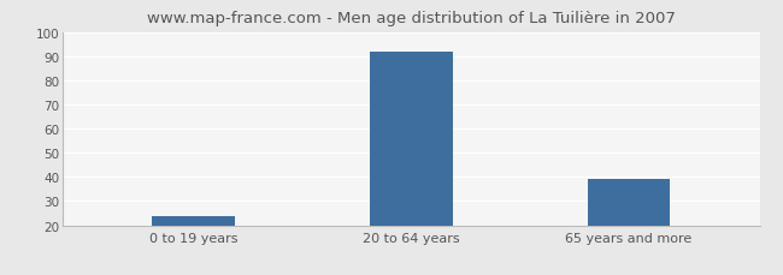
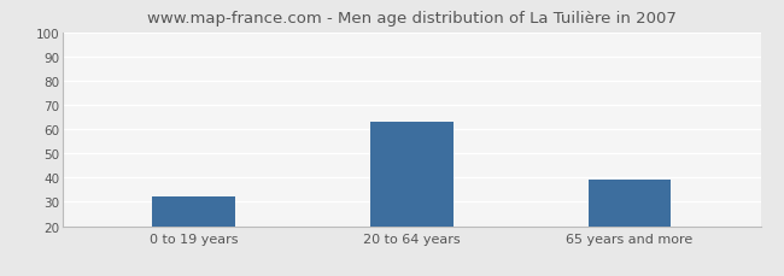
0 to 19 years: 24 -> 32
20 to 64 years: 92 -> 63
